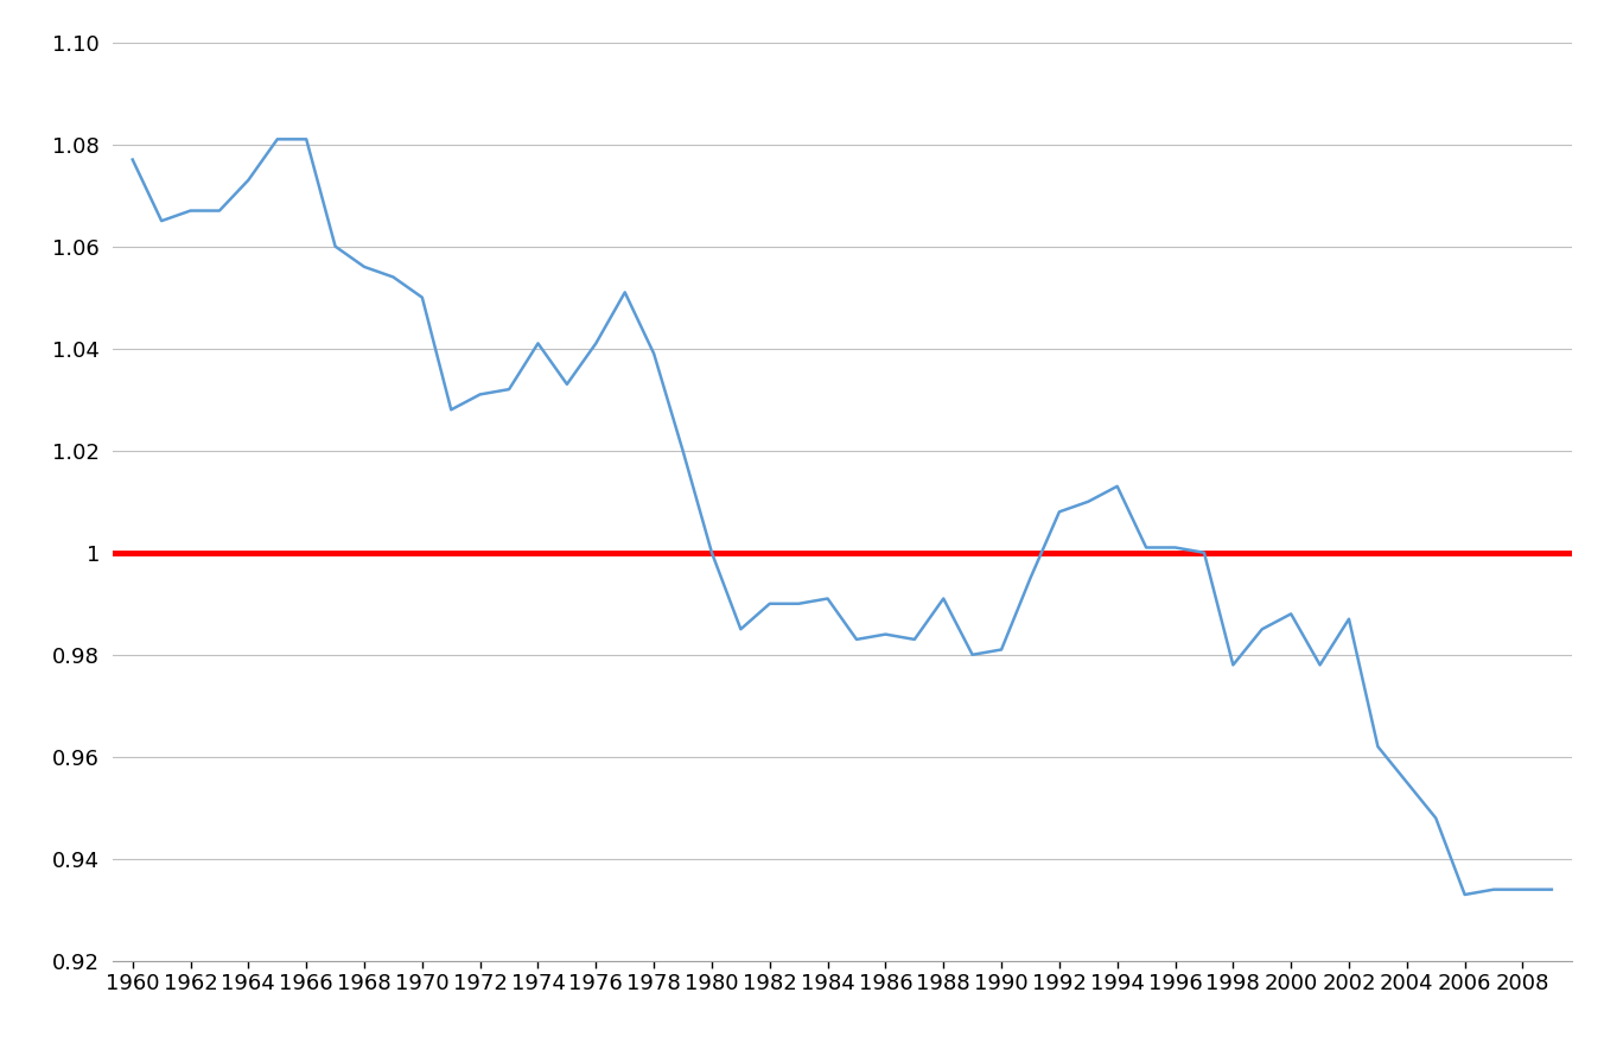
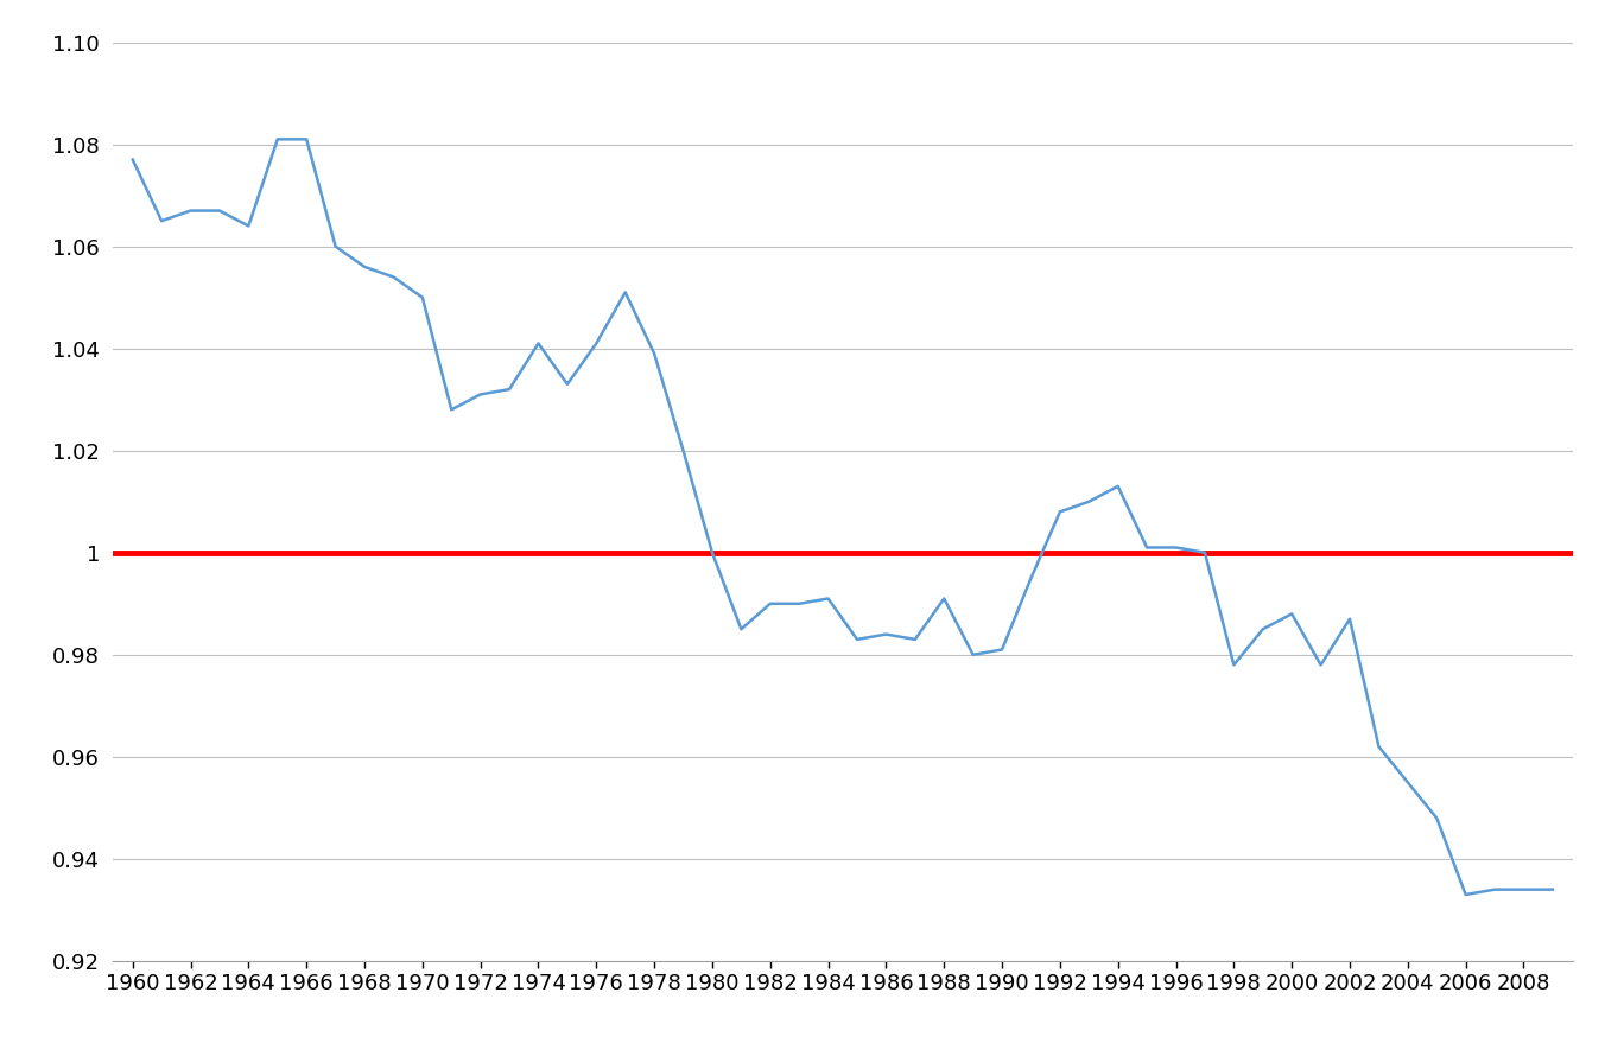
1964: 1.073 -> 1.064
